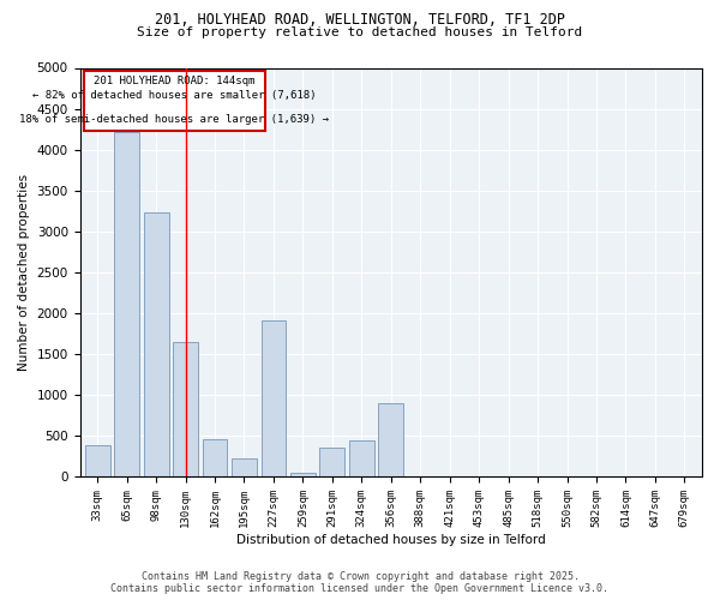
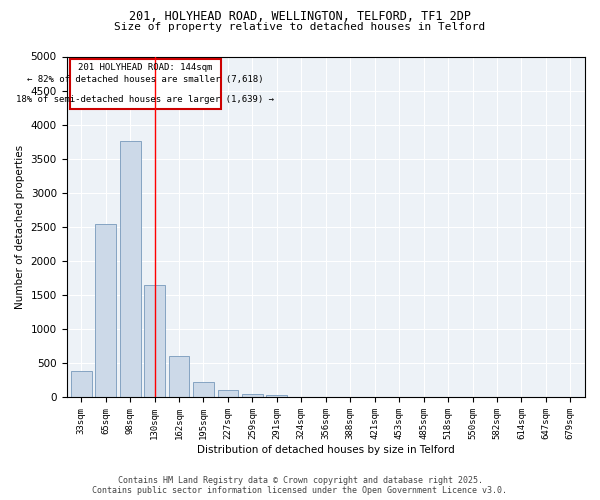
65sqm: 4220 -> 2540
98sqm: 3240 -> 3760
162sqm: 460 -> 610
227sqm: 1920 -> 100
291sqm: 360 -> 30
324sqm: 440 -> 0
356sqm: 900 -> 0
